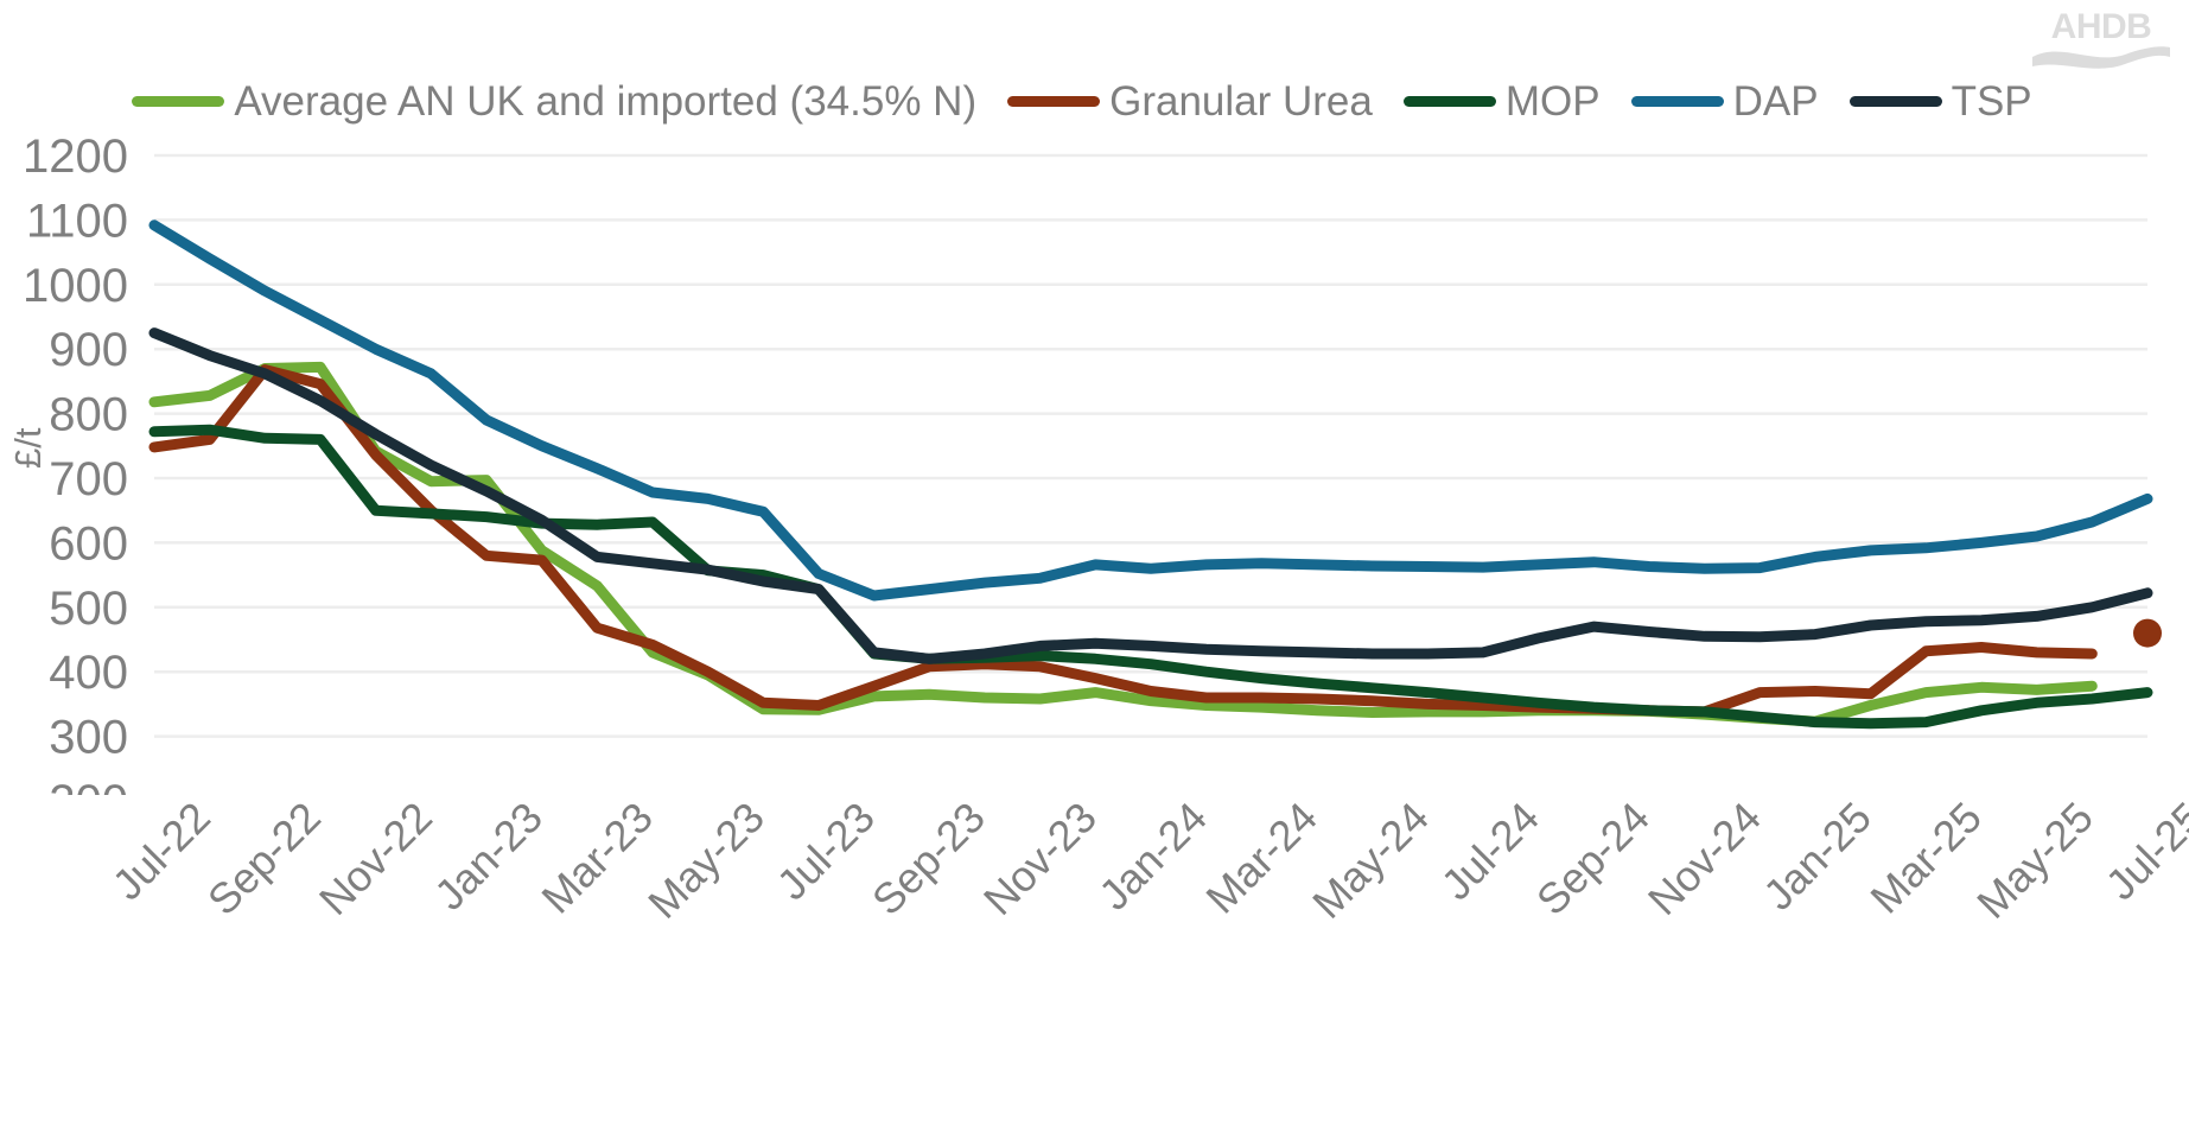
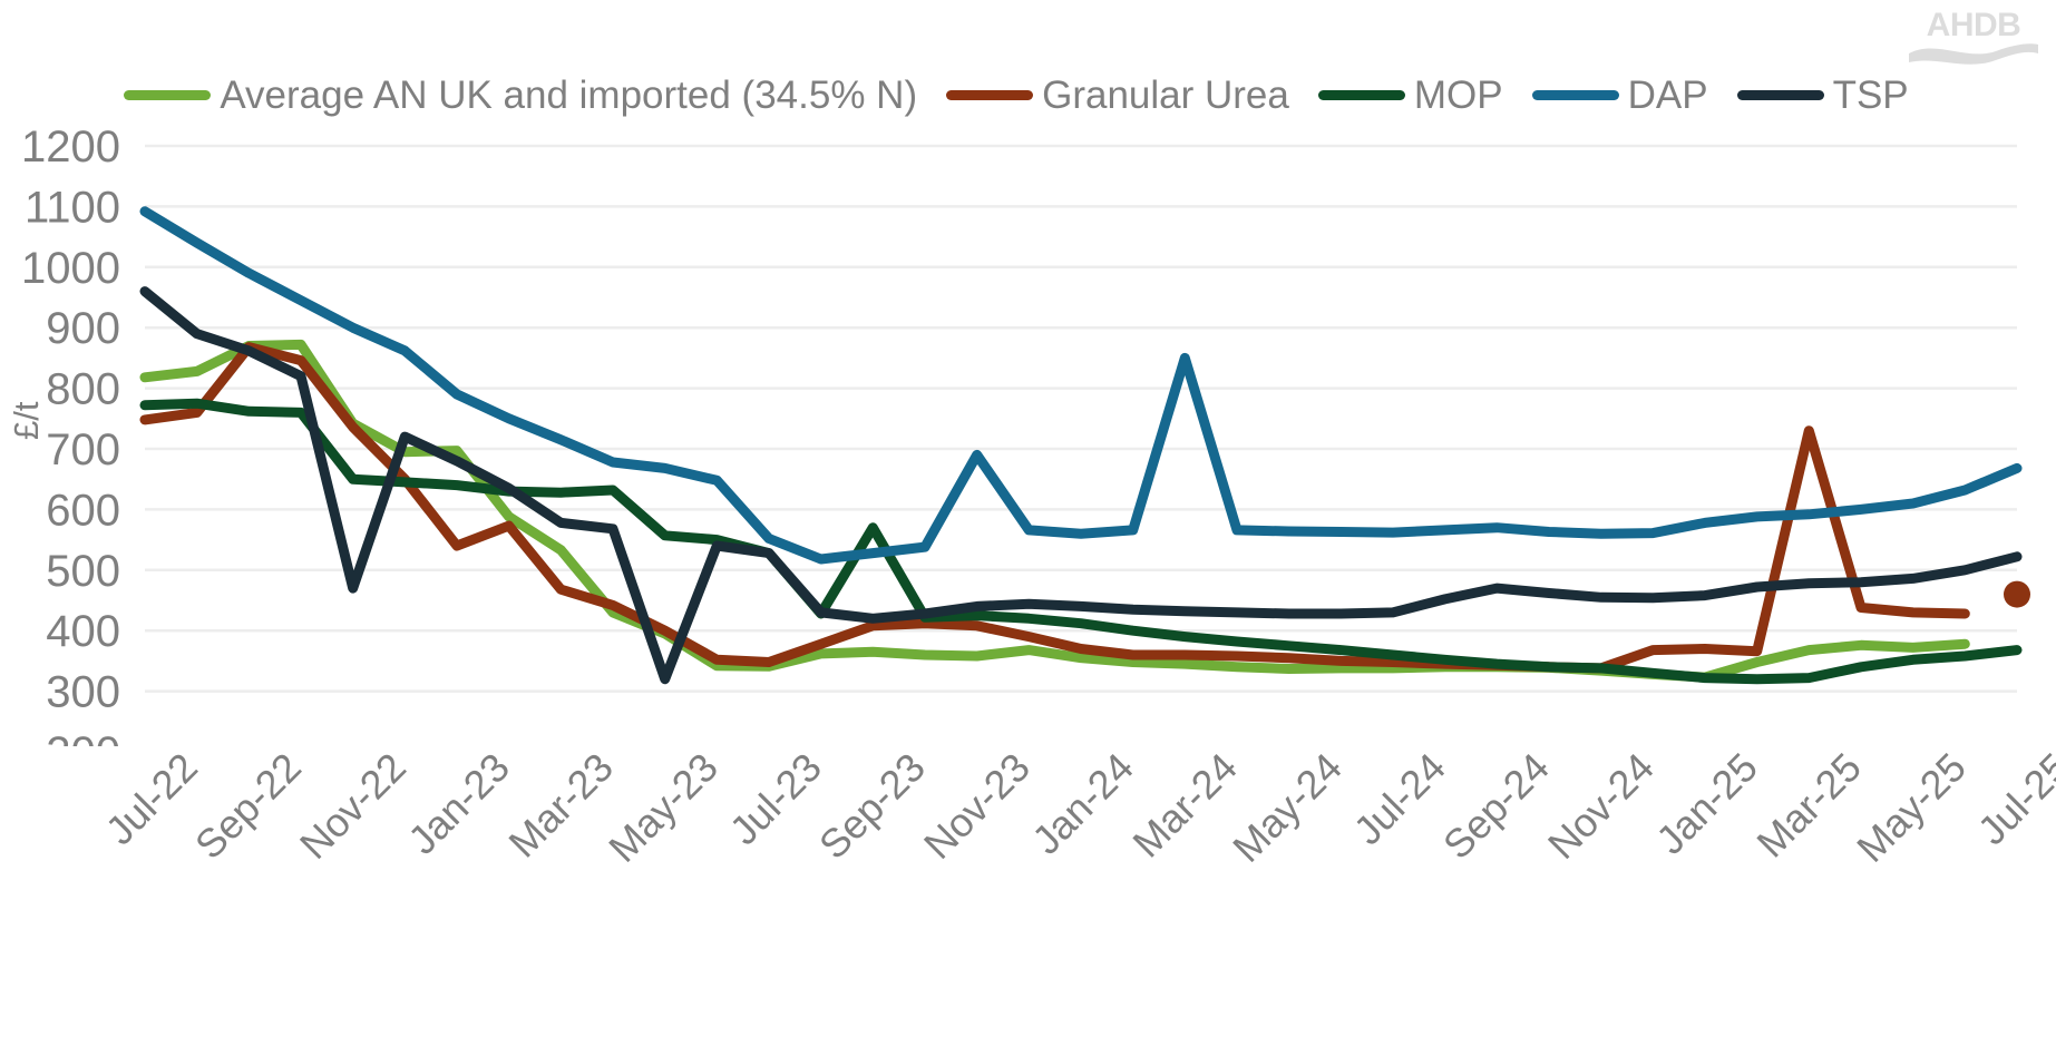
TSP/Jul-22: 920 -> 960
TSP/Nov-22: 770 -> 470
Granular Urea/Jan-23: 580 -> 540
TSP/May-23: 560 -> 320
MOP/Sep-23: 420 -> 570
DAP/Nov-23: 540 -> 690
DAP/Mar-24: 570 -> 850
Granular Urea/Mar-25: 430 -> 730
